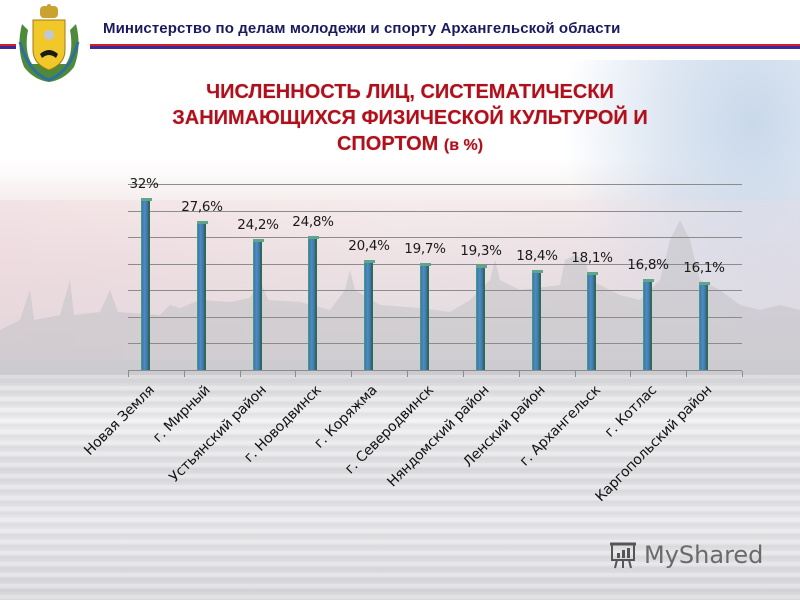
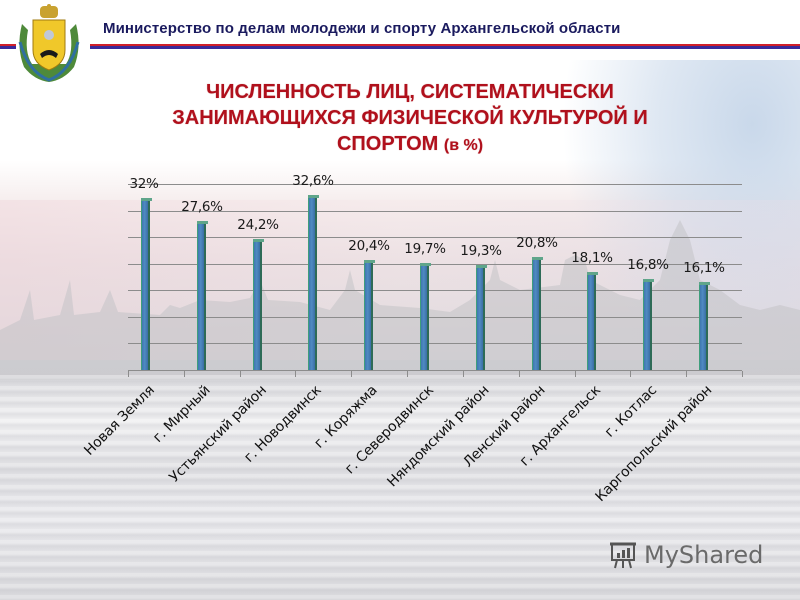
г. Новодвинск: 24,8% -> 32,6%
Ленский район: 18,4% -> 20,8%
